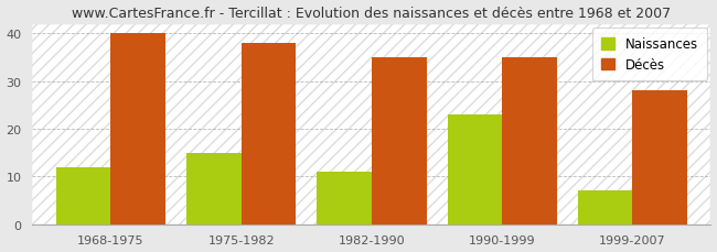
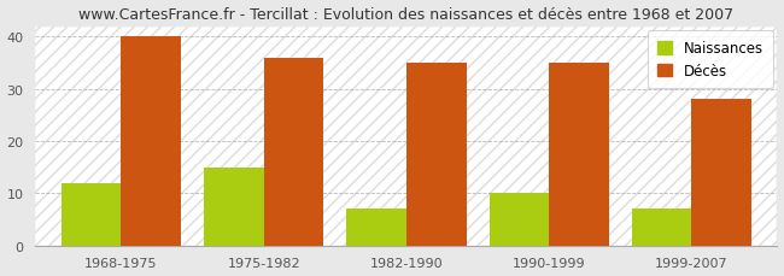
Décès/1975-1982: 38 -> 36
Naissances/1982-1990: 11 -> 7
Naissances/1990-1999: 23 -> 10
